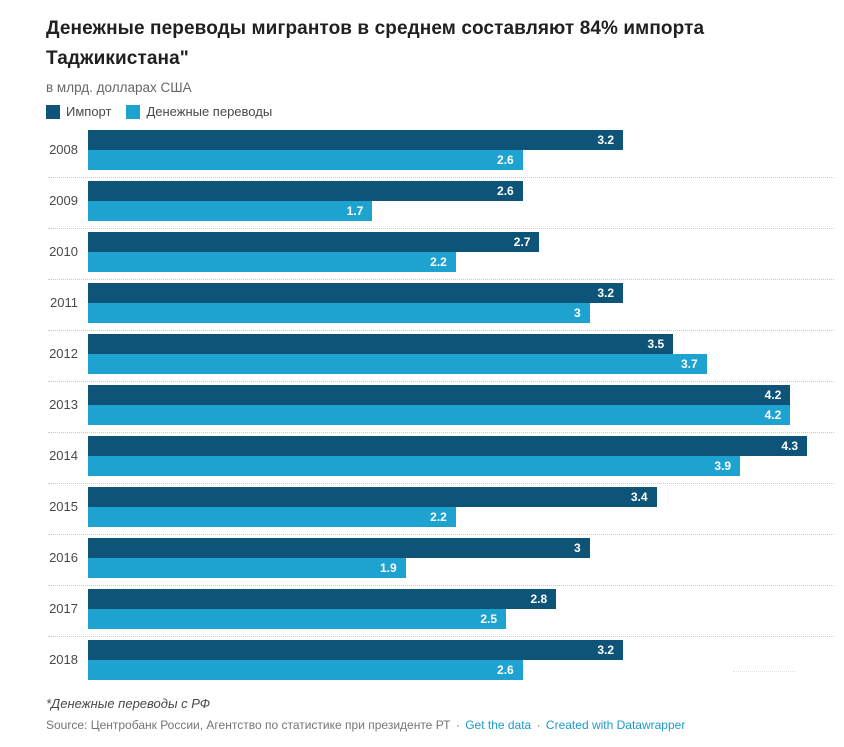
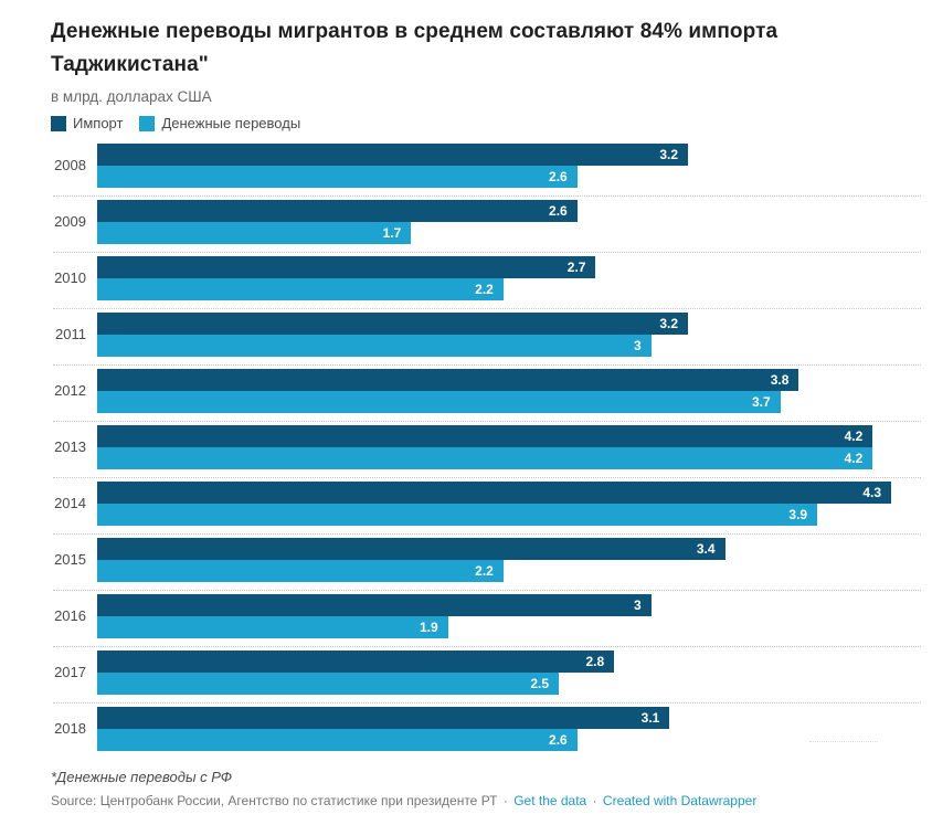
Импорт/2012: 3.5 -> 3.8
Импорт/2018: 3.2 -> 3.1
